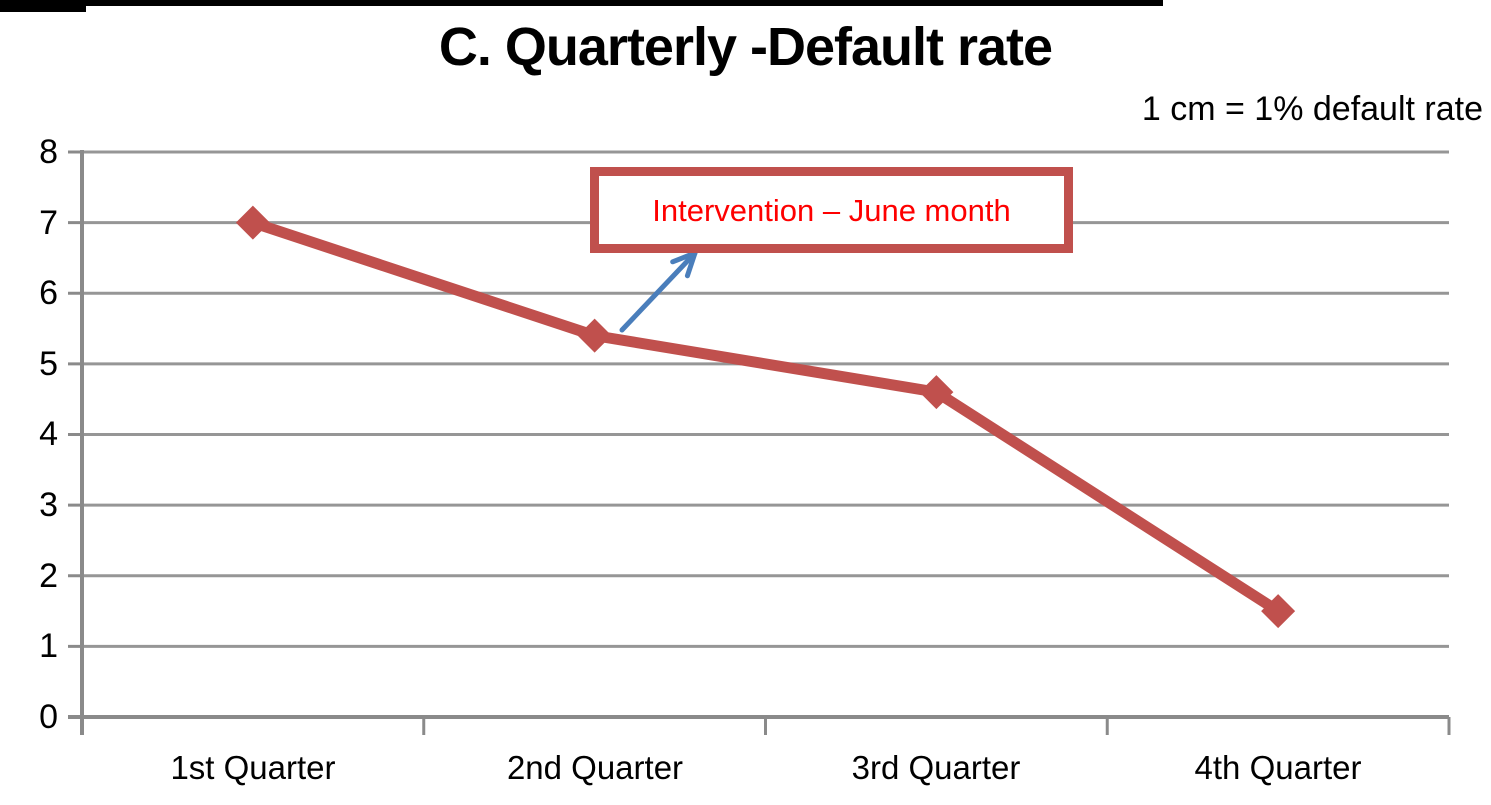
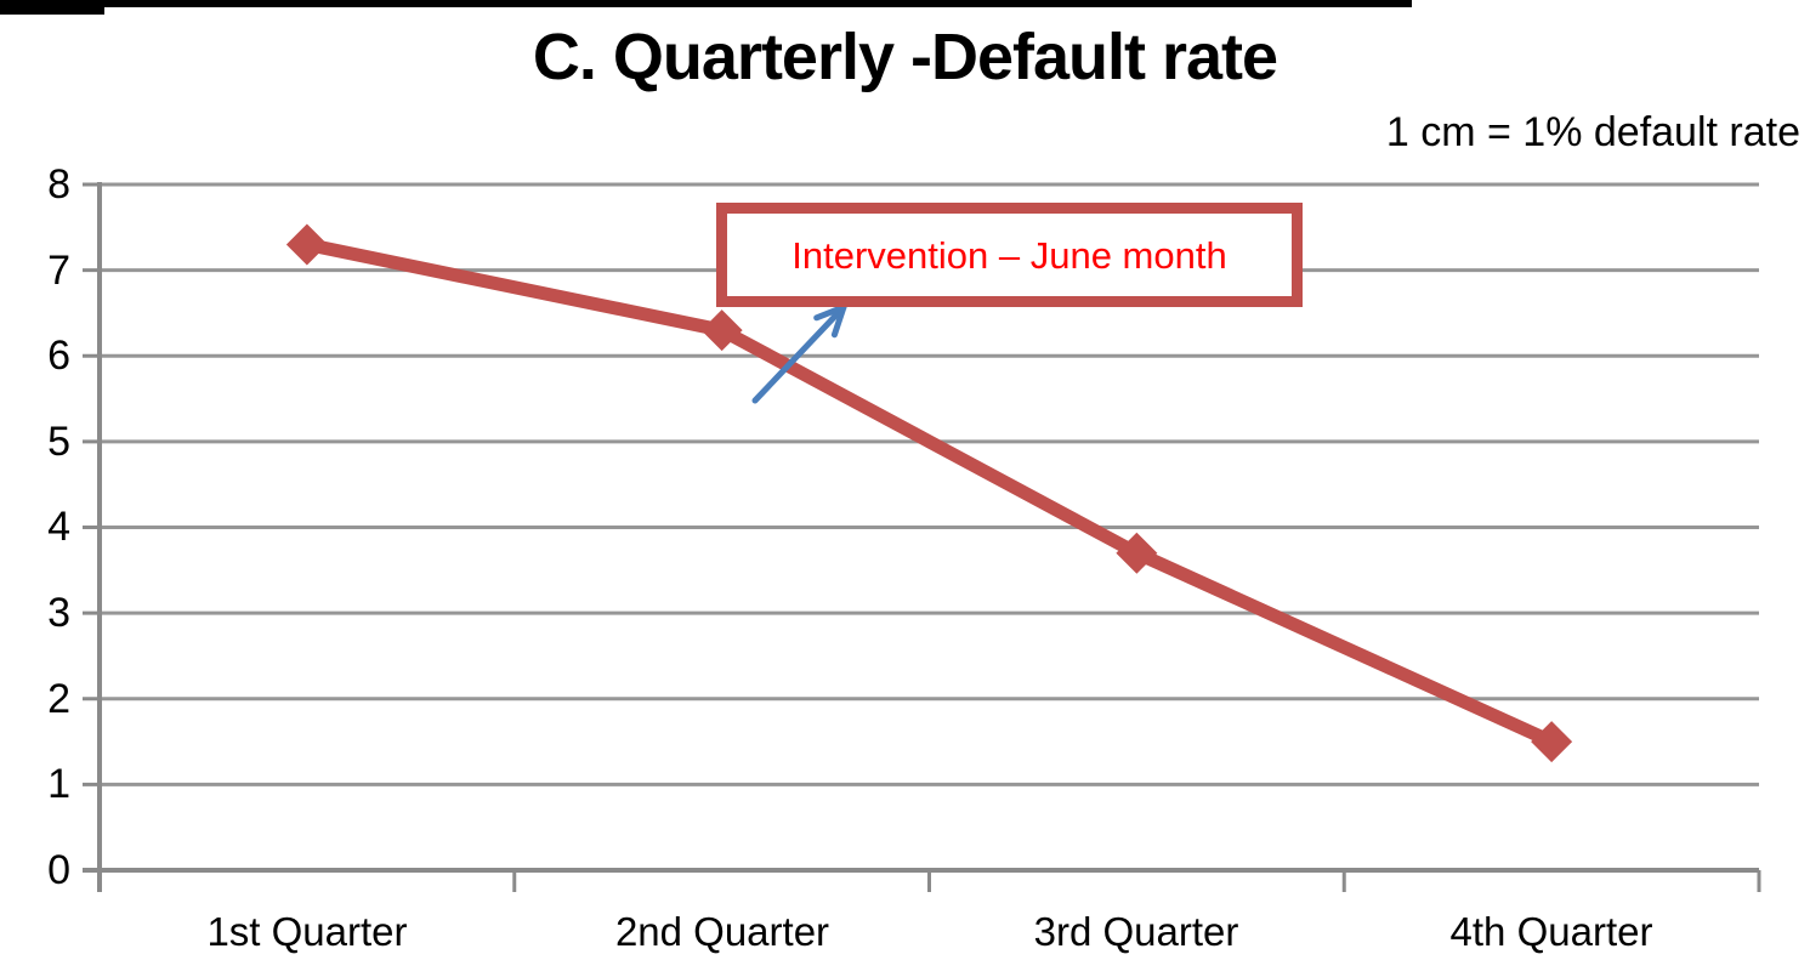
1st Quarter: 7.0 -> 7.3
2nd Quarter: 5.4 -> 6.3
3rd Quarter: 4.6 -> 3.7
